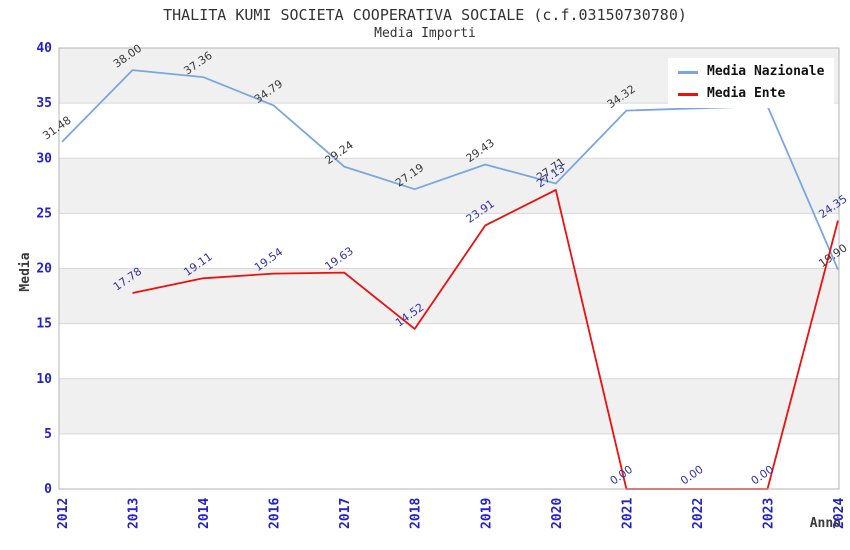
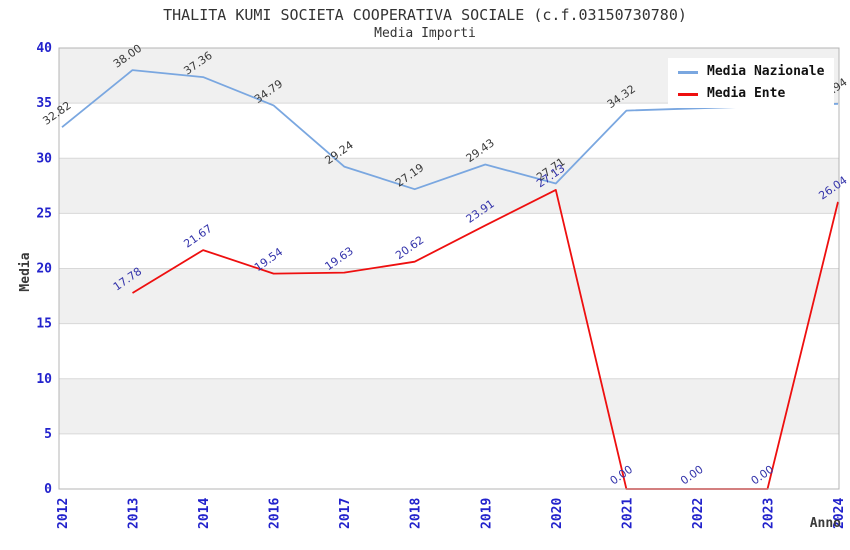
Media Nazionale/2012: 31.48 -> 32.82
Media Ente/2014: 19.11 -> 21.67
Media Ente/2018: 14.52 -> 20.62
Media Nazionale/2024: 19.90 -> 34.94
Media Ente/2024: 24.35 -> 26.04
